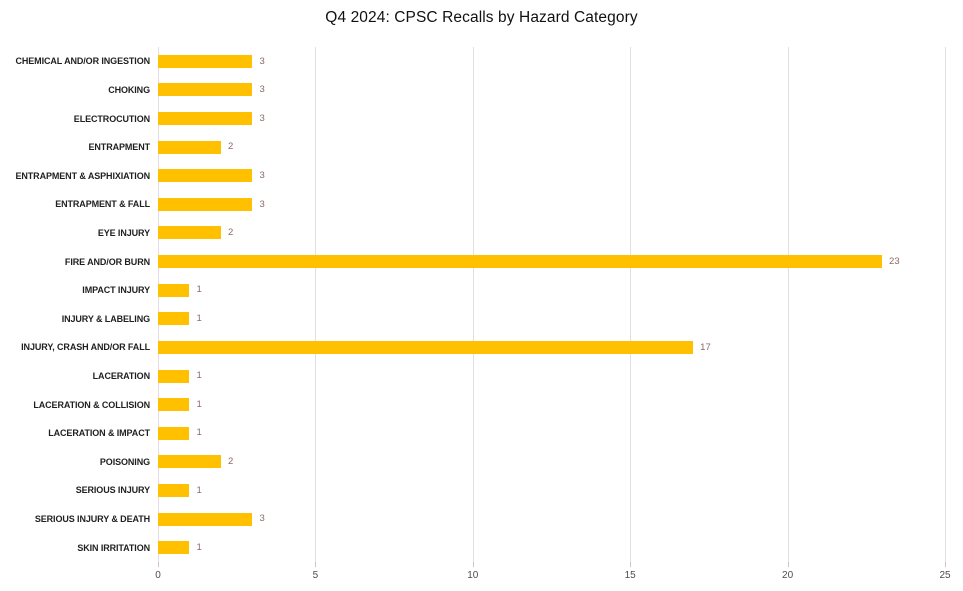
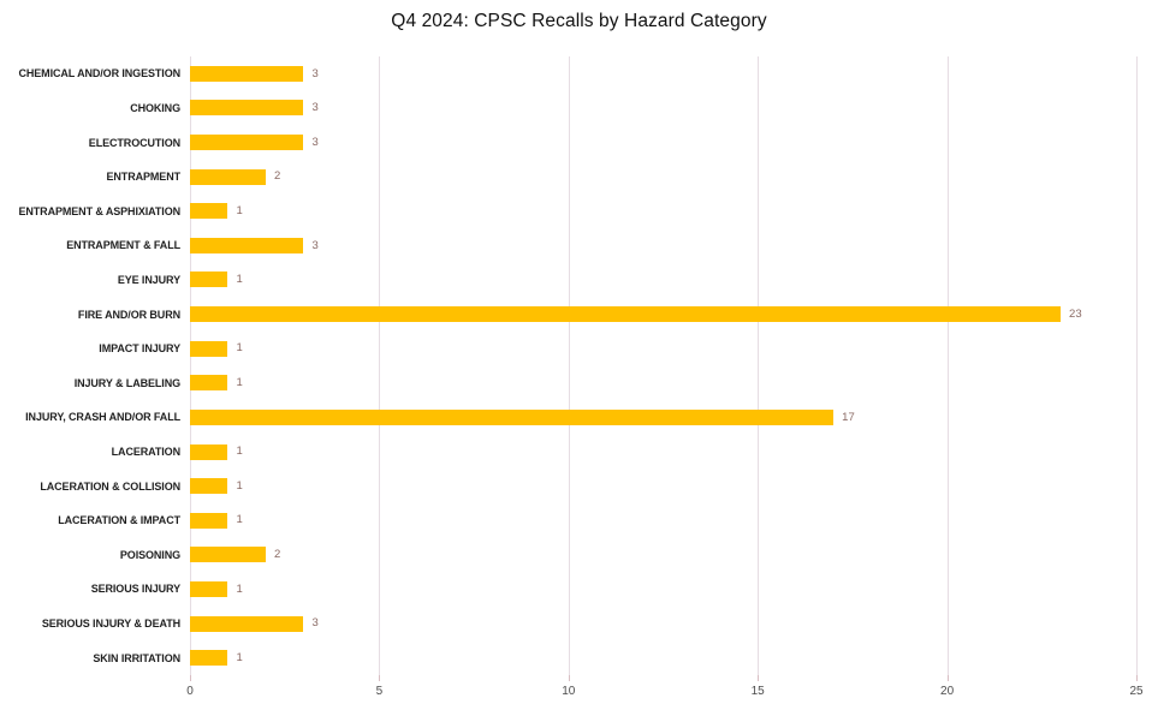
ENTRAPMENT & ASPHIXIATION: 3 -> 1
EYE INJURY: 2 -> 1
